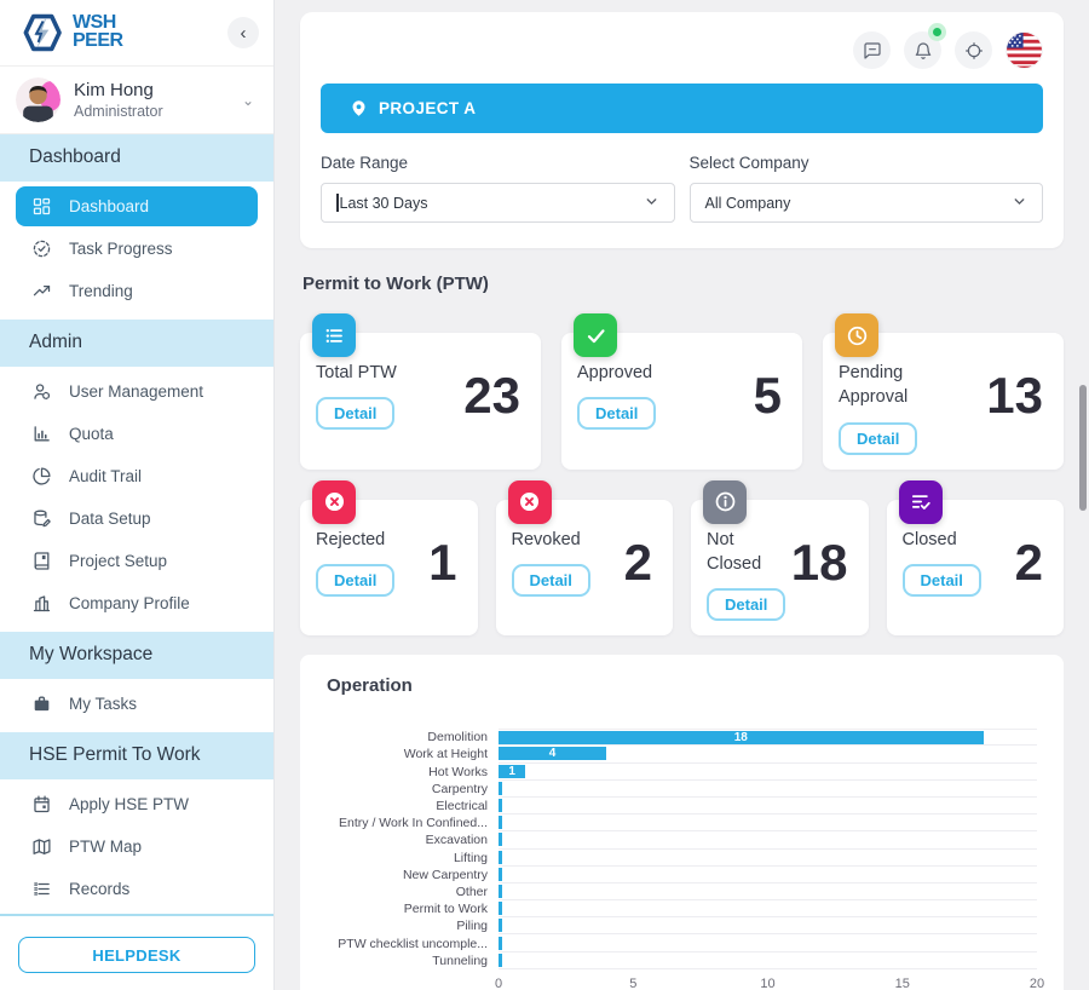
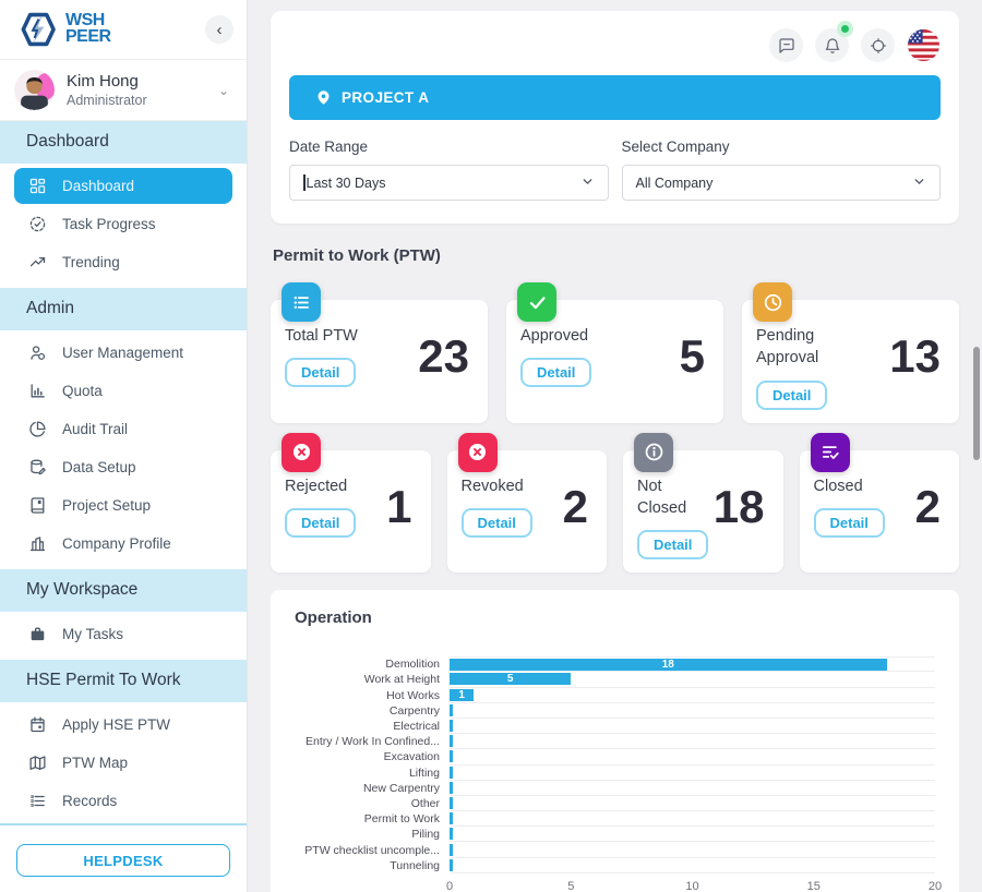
Work at Height: 4 -> 5
